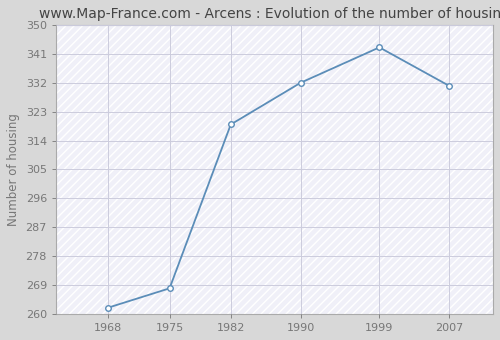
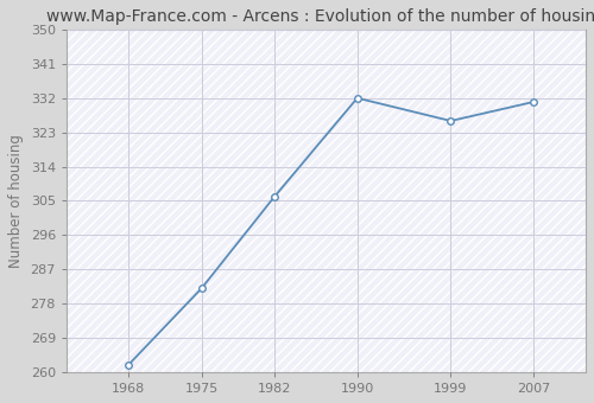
1975: 268 -> 282
1982: 319 -> 306
1999: 343 -> 326
